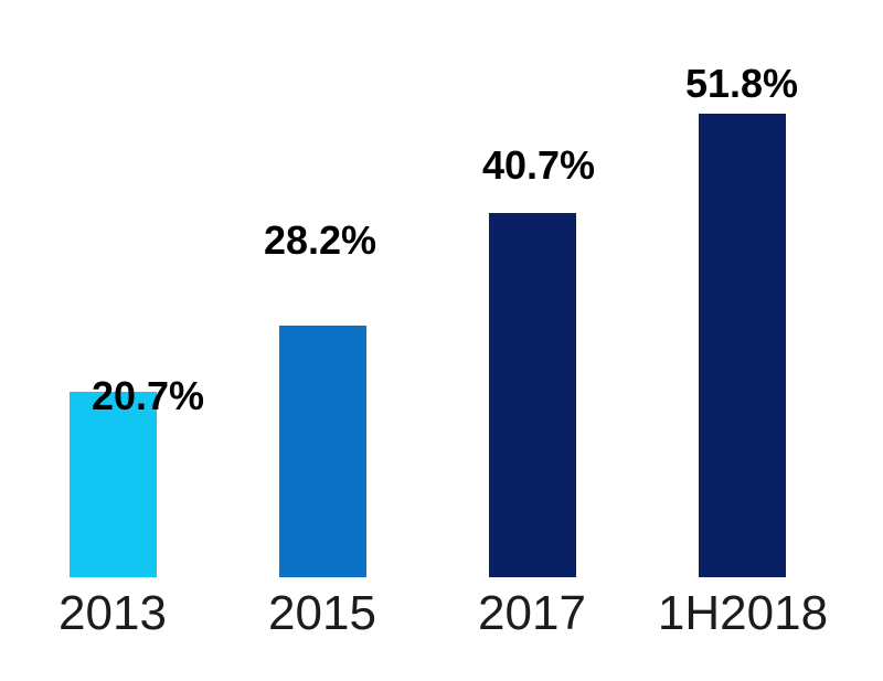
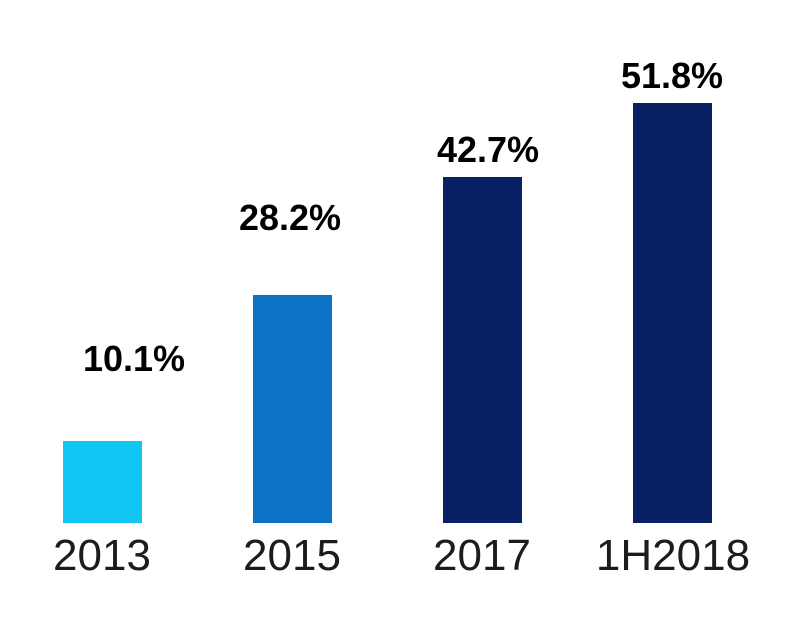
2013: 20.7% -> 10.1%
2017: 40.7% -> 42.7%
